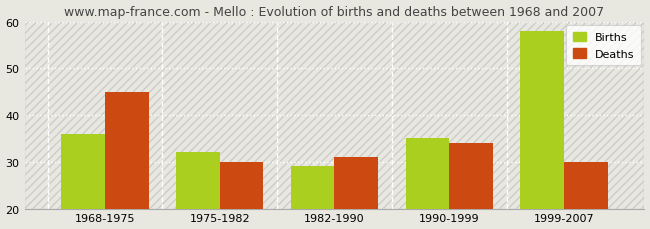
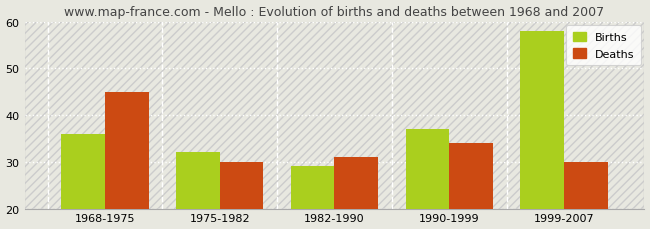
Births/1990-1999: 35 -> 37
